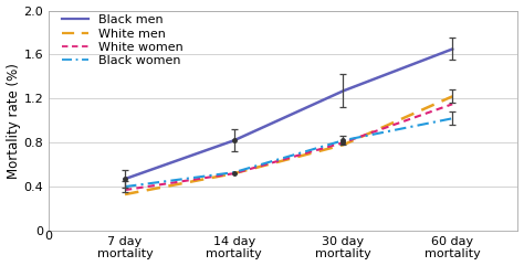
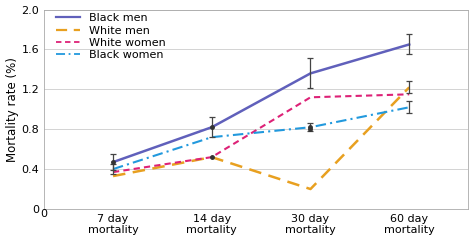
Black women/14 day mortality: 0.53 -> 0.72
Black men/30 day mortality: 1.27 -> 1.36
White men/30 day mortality: 0.78 -> 0.20
White women/30 day mortality: 0.80 -> 1.12
